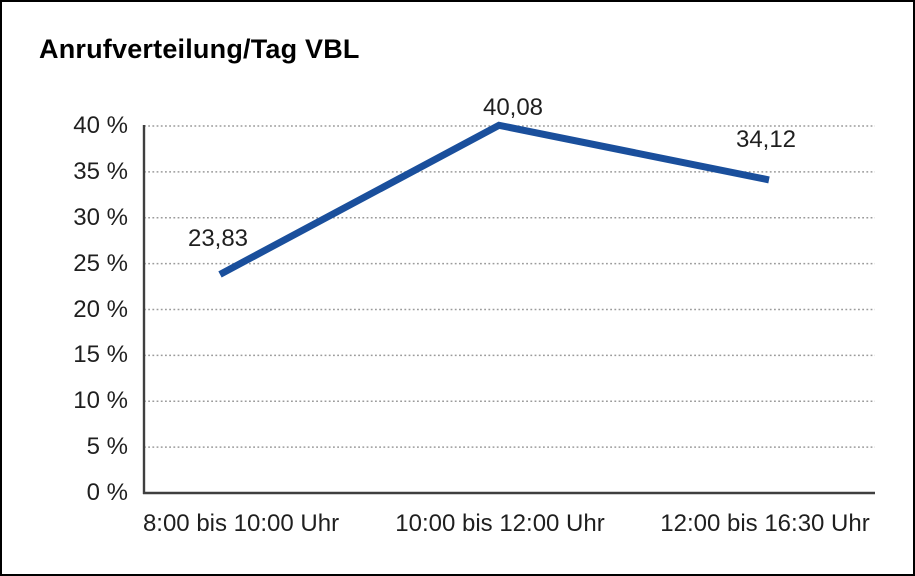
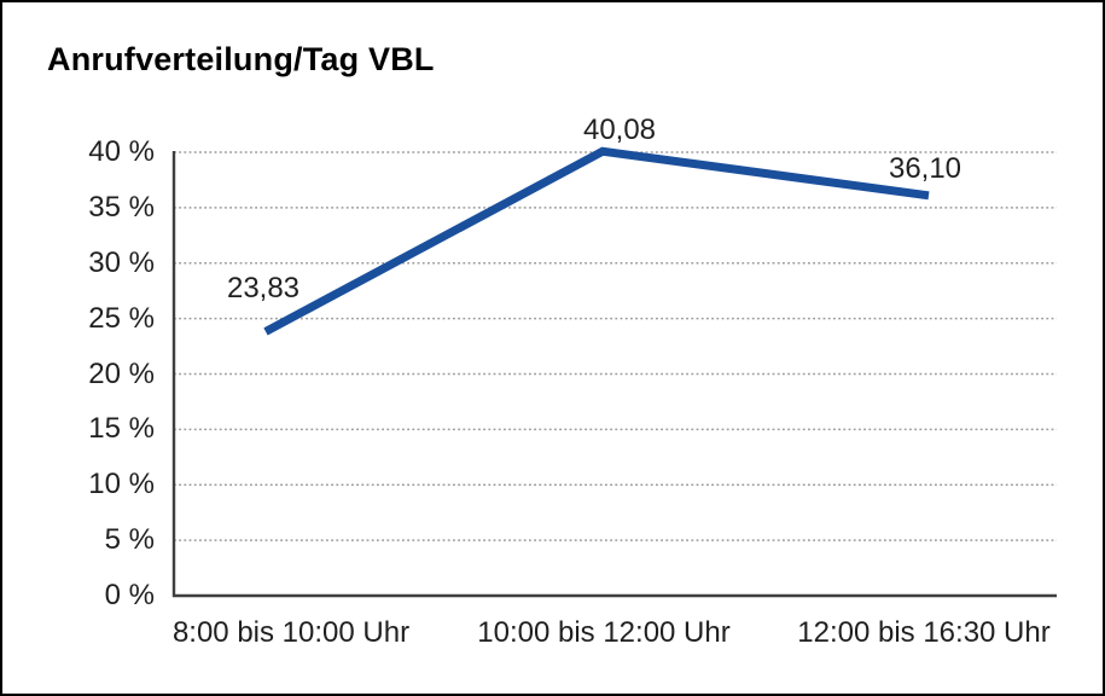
12:00 bis 16:30 Uhr: 34,12 -> 36,10
